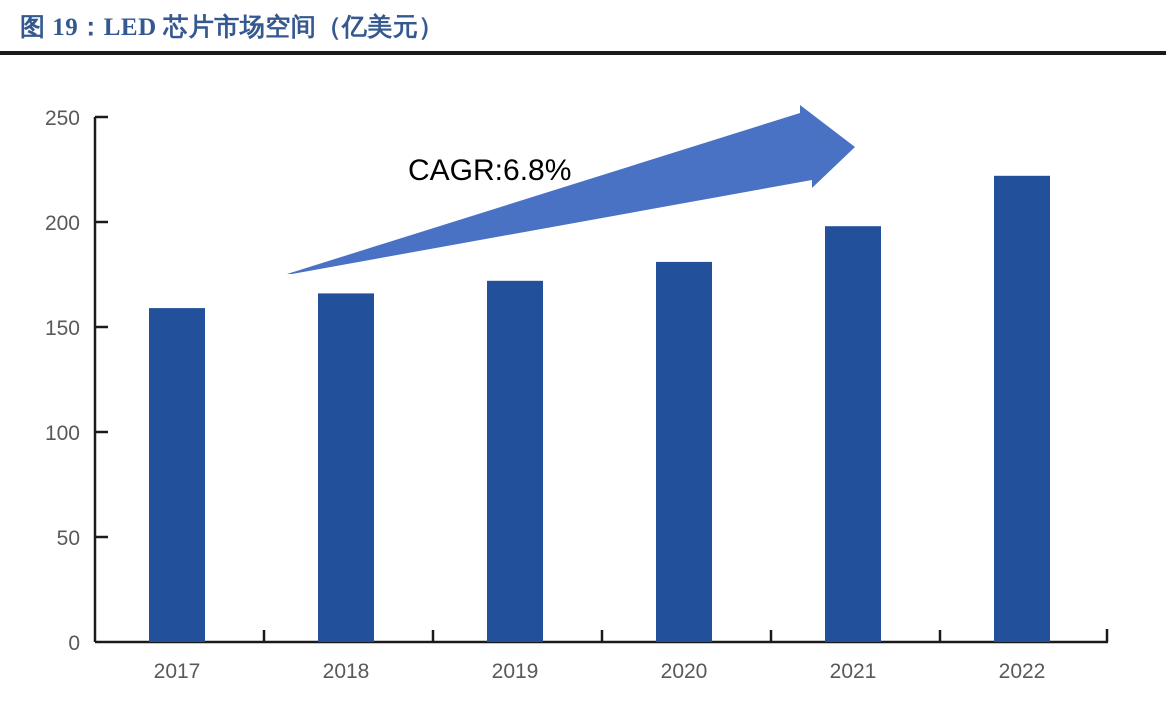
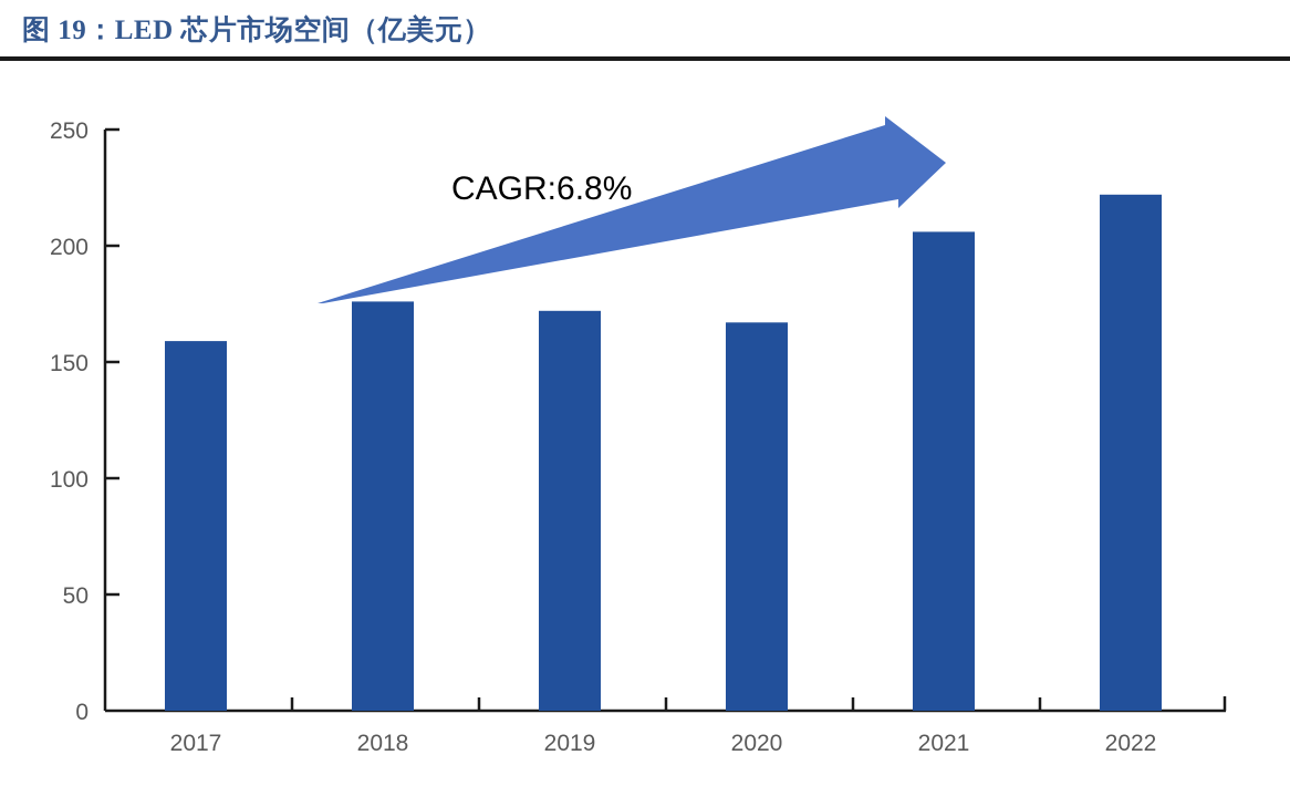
2018: 166 -> 176
2020: 181 -> 167
2021: 198 -> 206
